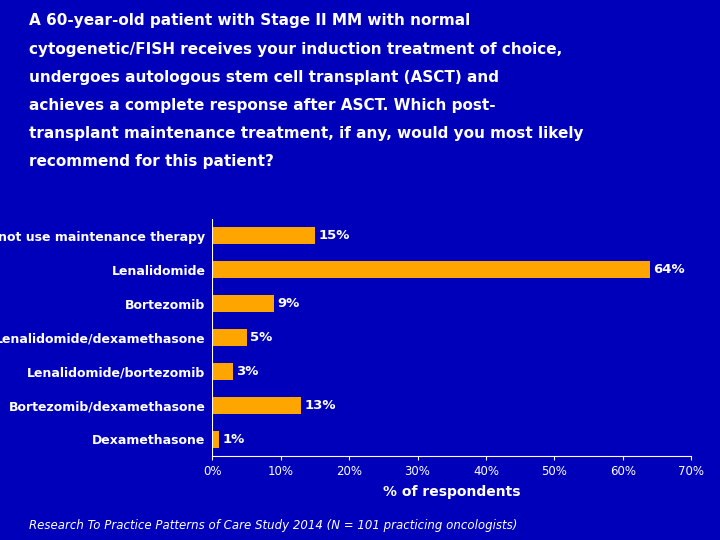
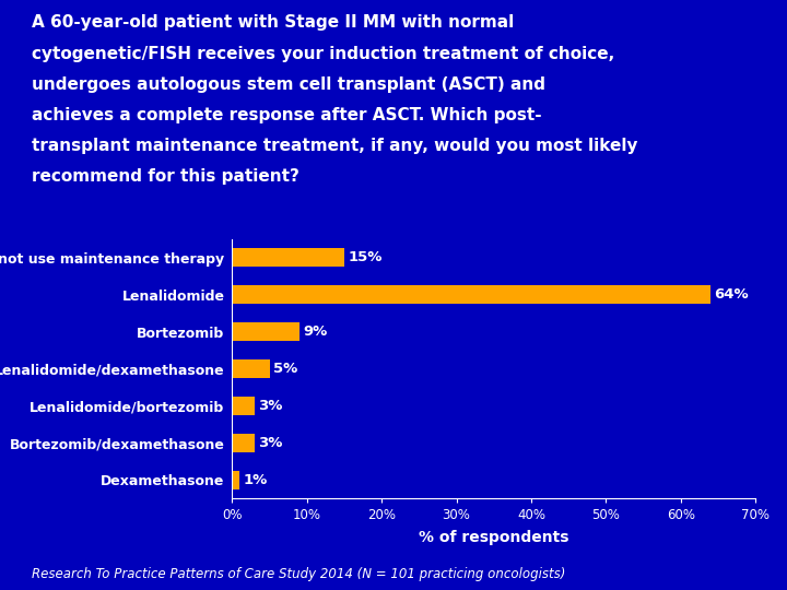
Bortezomib/dexamethasone: 13% -> 3%
